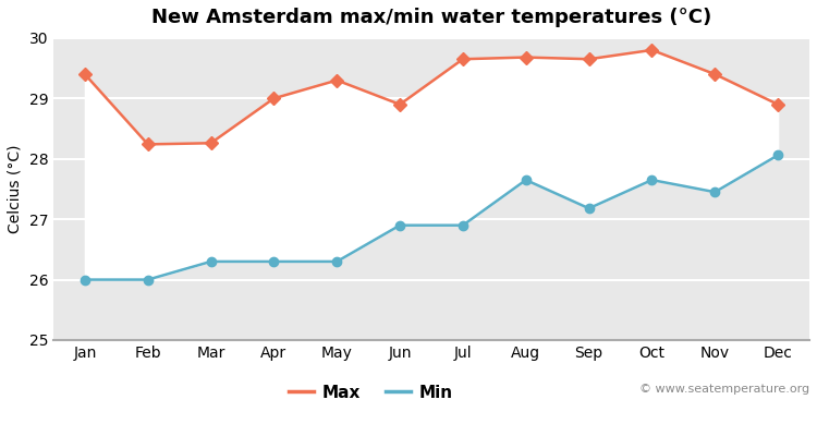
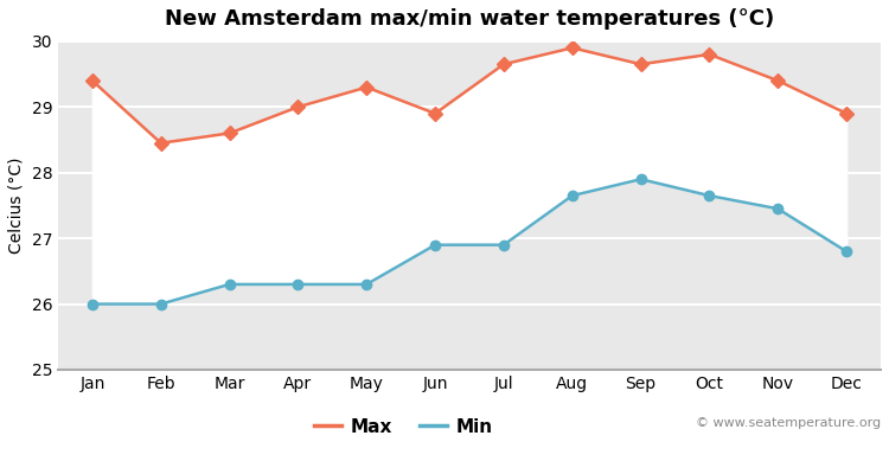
Max/Feb: 28.24 -> 28.45
Max/Mar: 28.26 -> 28.60
Max/Aug: 29.68 -> 29.90
Min/Sep: 27.18 -> 27.90
Min/Dec: 28.06 -> 26.80
